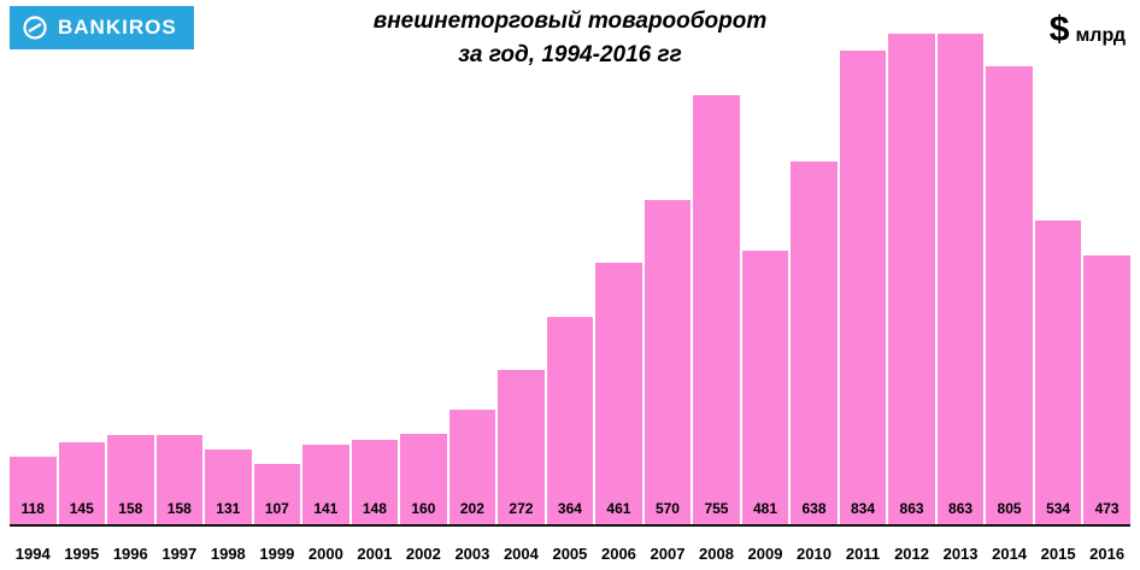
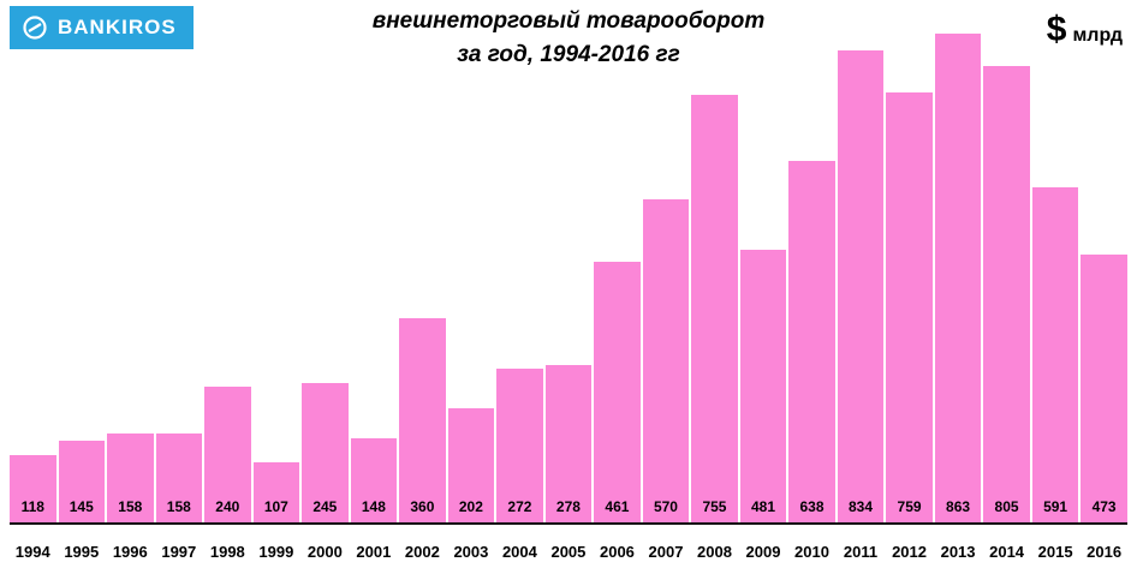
1998: 131 -> 240
2000: 141 -> 245
2002: 160 -> 360
2005: 364 -> 278
2012: 863 -> 759
2015: 534 -> 591
